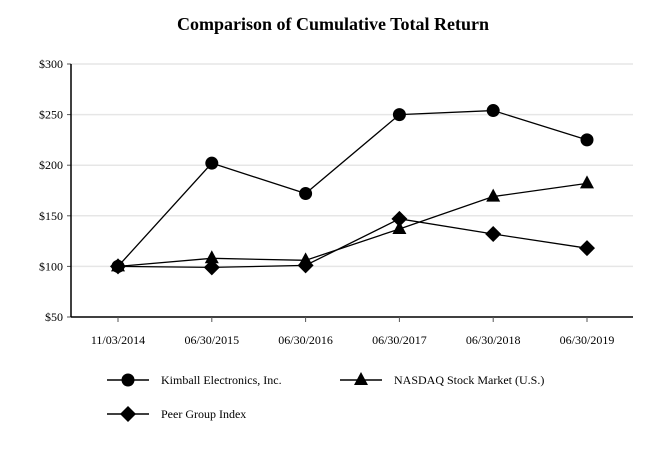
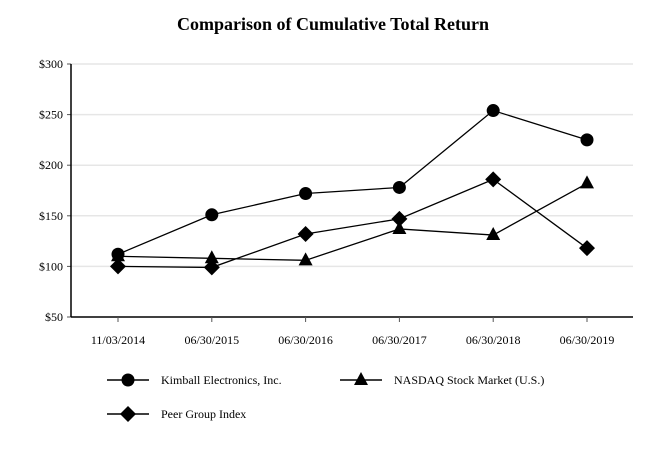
Kimball Electronics, Inc./11/03/2014: $100 -> $112
NASDAQ Stock Market (U.S.)/11/03/2014: $100 -> $110
Kimball Electronics, Inc./06/30/2015: $202 -> $151
Peer Group Index/06/30/2016: $101 -> $132
Kimball Electronics, Inc./06/30/2017: $250 -> $178
NASDAQ Stock Market (U.S.)/06/30/2018: $169 -> $131
Peer Group Index/06/30/2018: $132 -> $186
